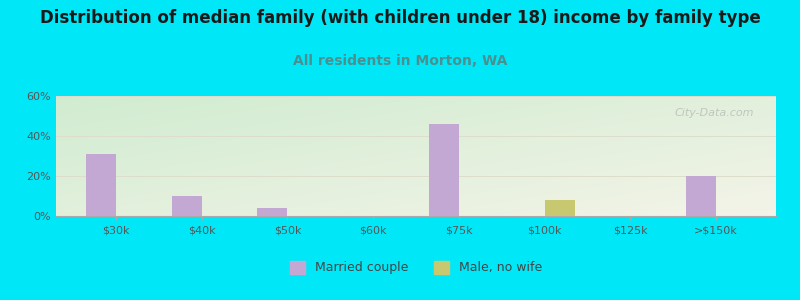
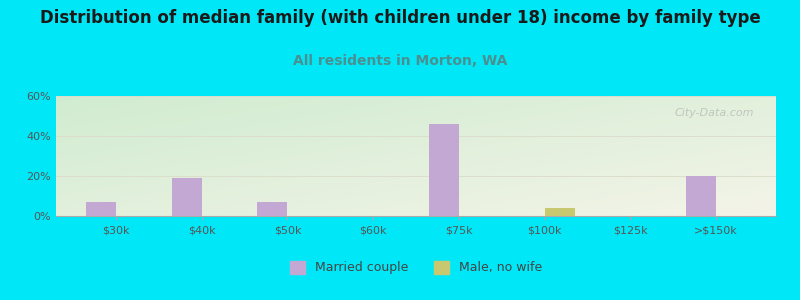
Married couple/$30k: 31% -> 7%
Married couple/$40k: 10% -> 19%
Married couple/$50k: 4% -> 7%
Male, no wife/$100k: 8% -> 4%
